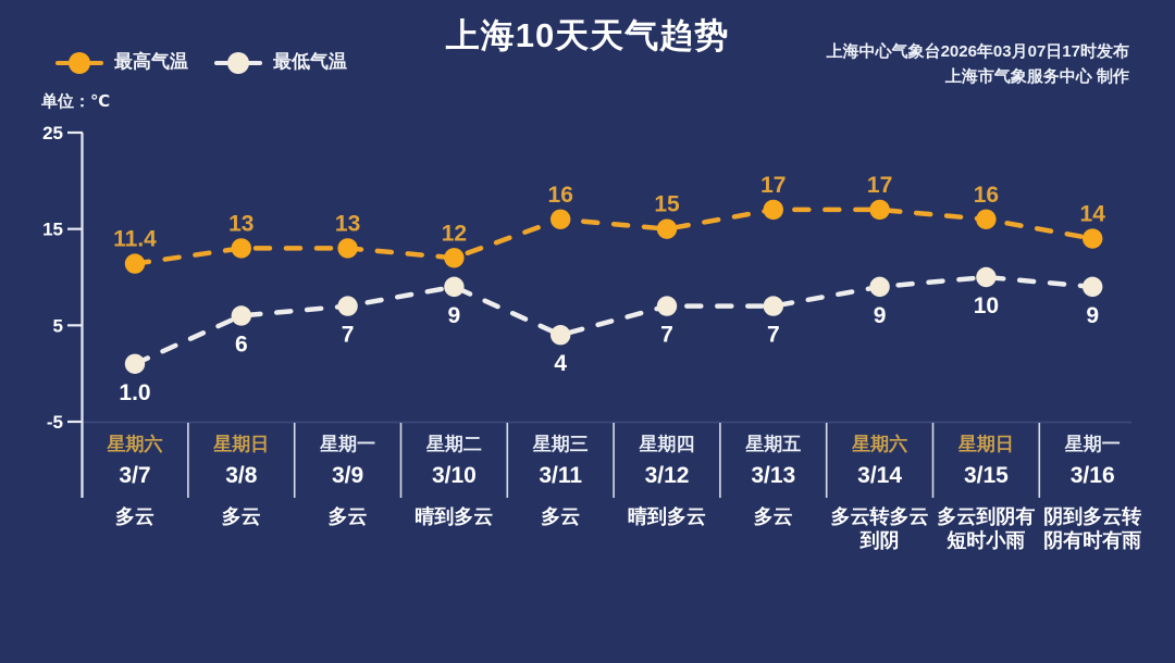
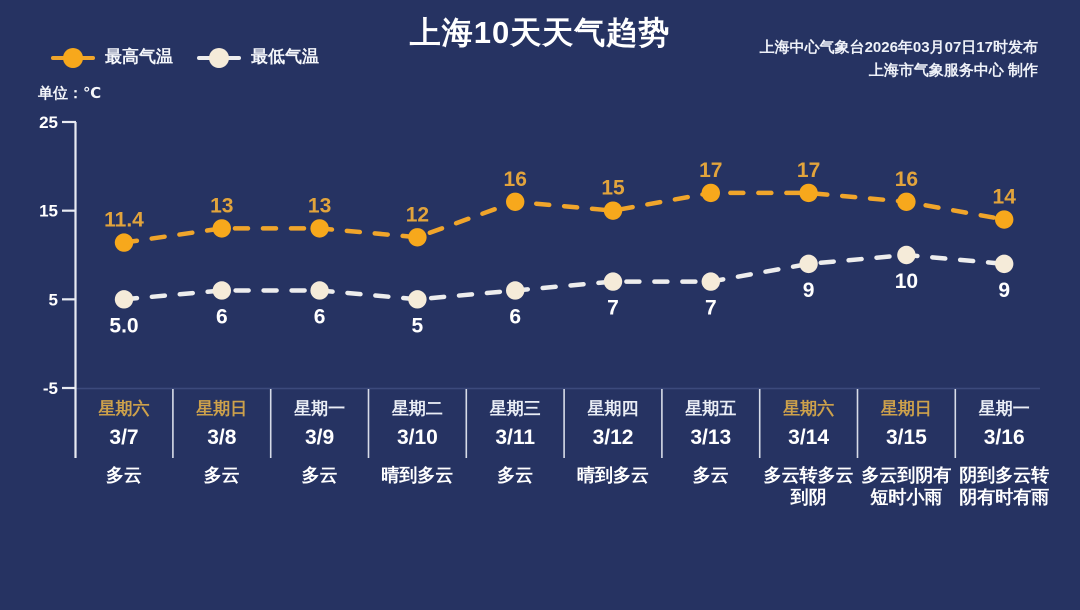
最低气温/3/7: 1.0 -> 5.0
最低气温/3/9: 7 -> 6
最低气温/3/10: 9 -> 5
最低气温/3/11: 4 -> 6
